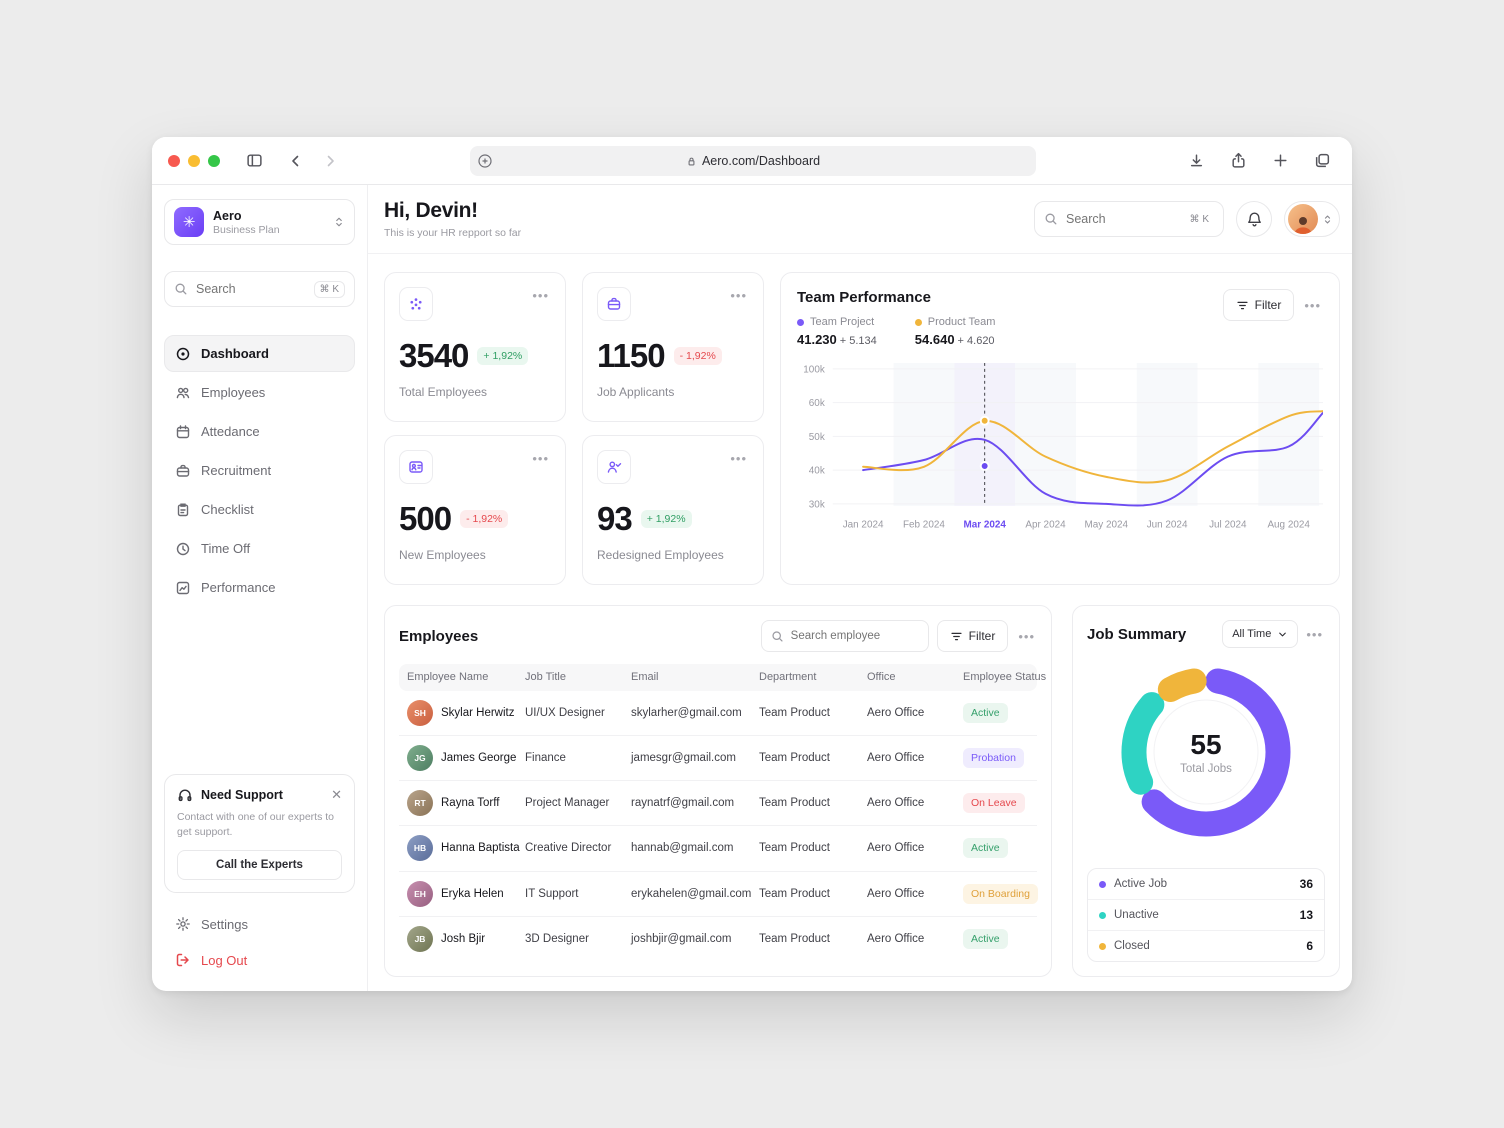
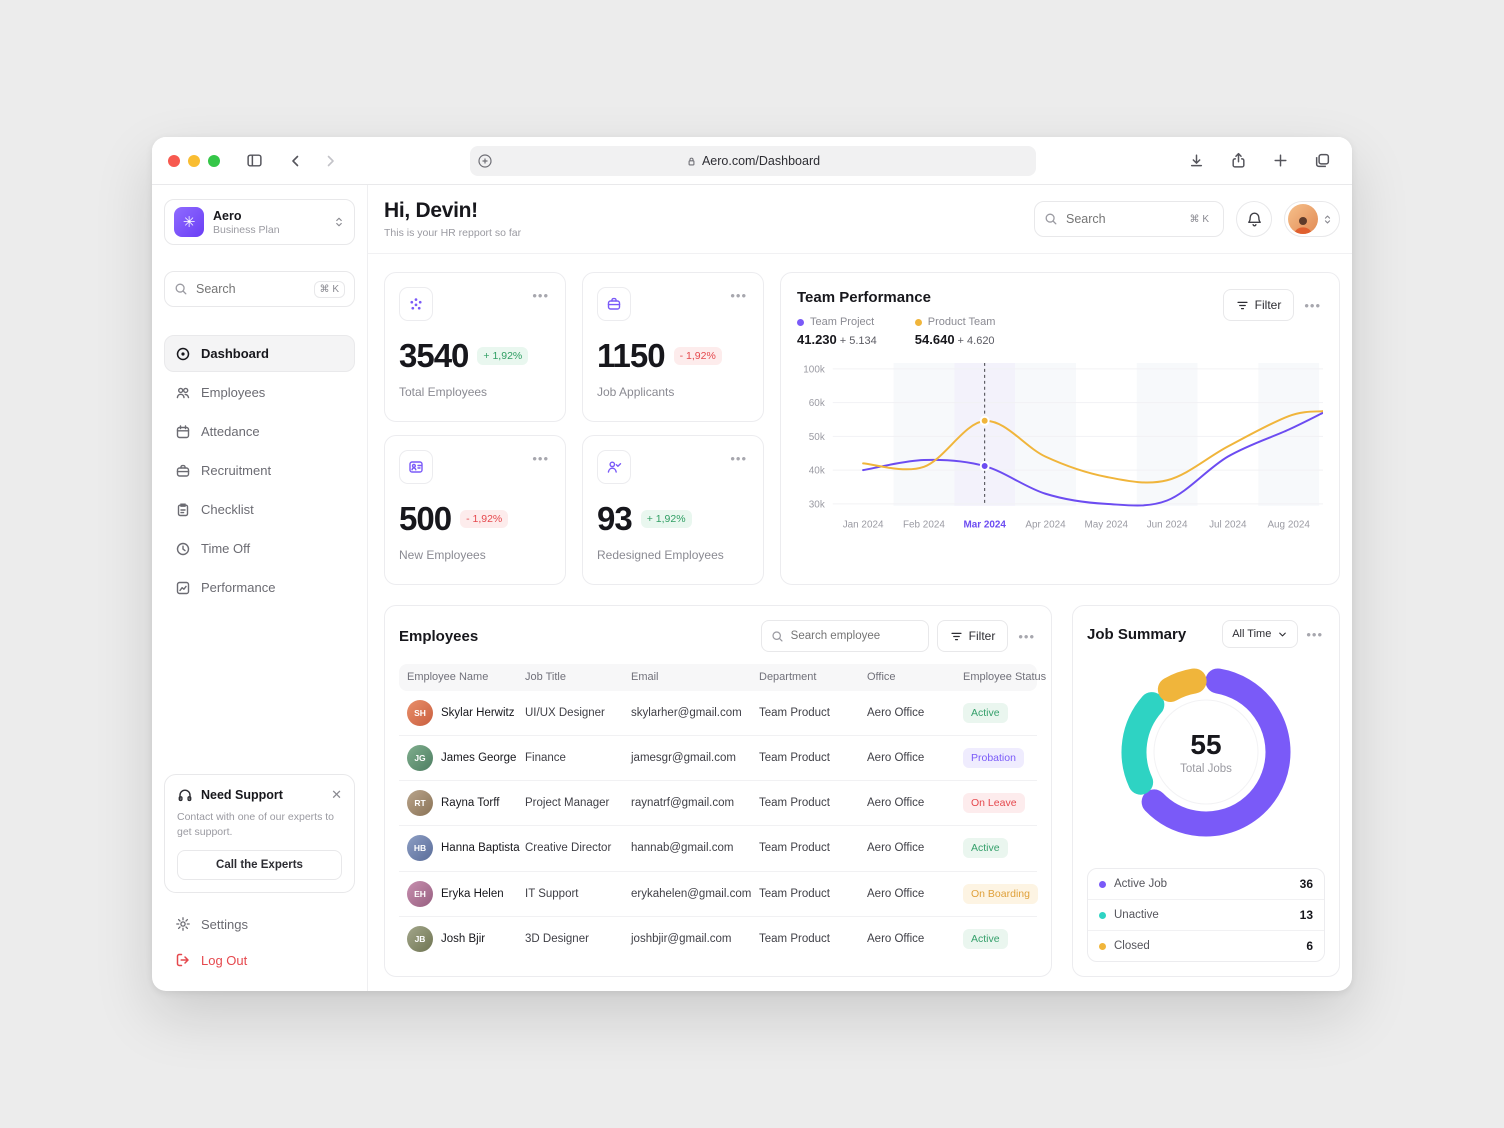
Product Team/Jan 2024: 41k -> 42k
Team Project/Mar 2024: 49k -> 41k
Team Project/Aug 2024: 47k -> 52k
